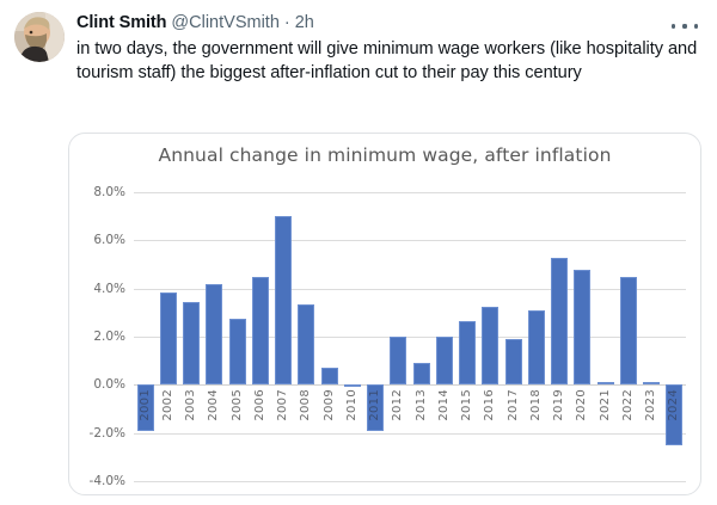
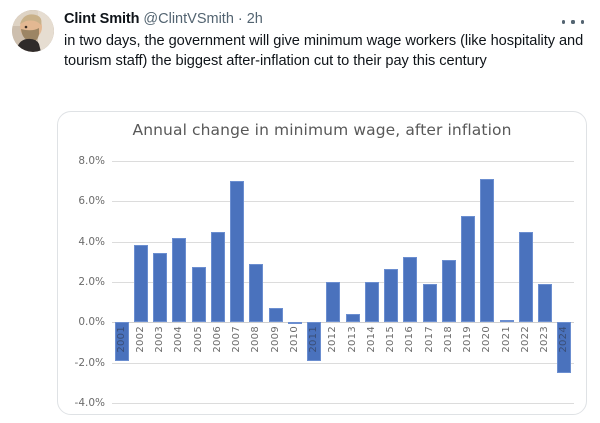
2008: 3.4% -> 2.9%
2013: 0.9% -> 0.4%
2020: 4.8% -> 7.1%
2023: 0.1% -> 1.9%
